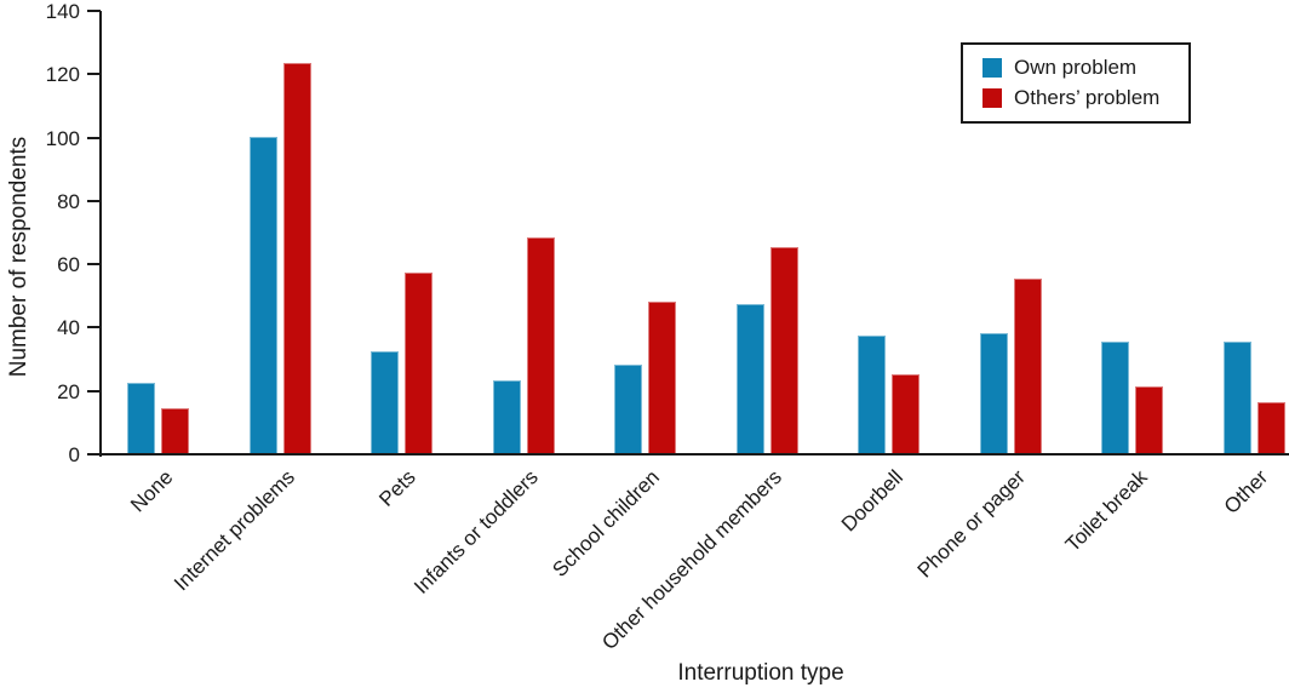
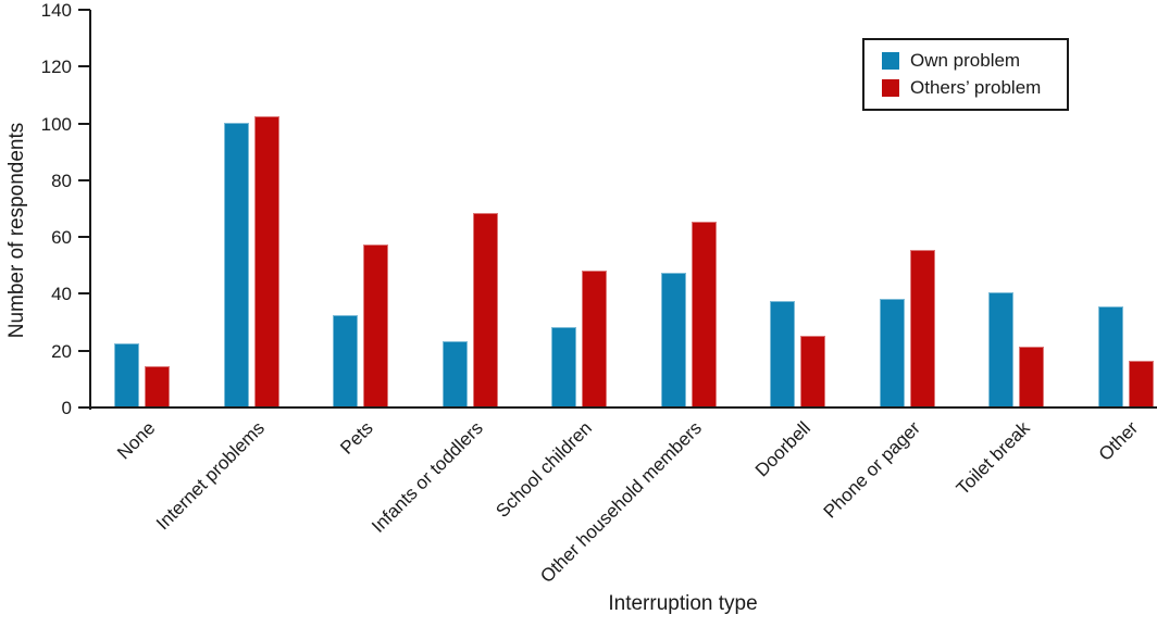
Others’ problem/Internet problems: 123 -> 102
Own problem/Toilet break: 35 -> 40
